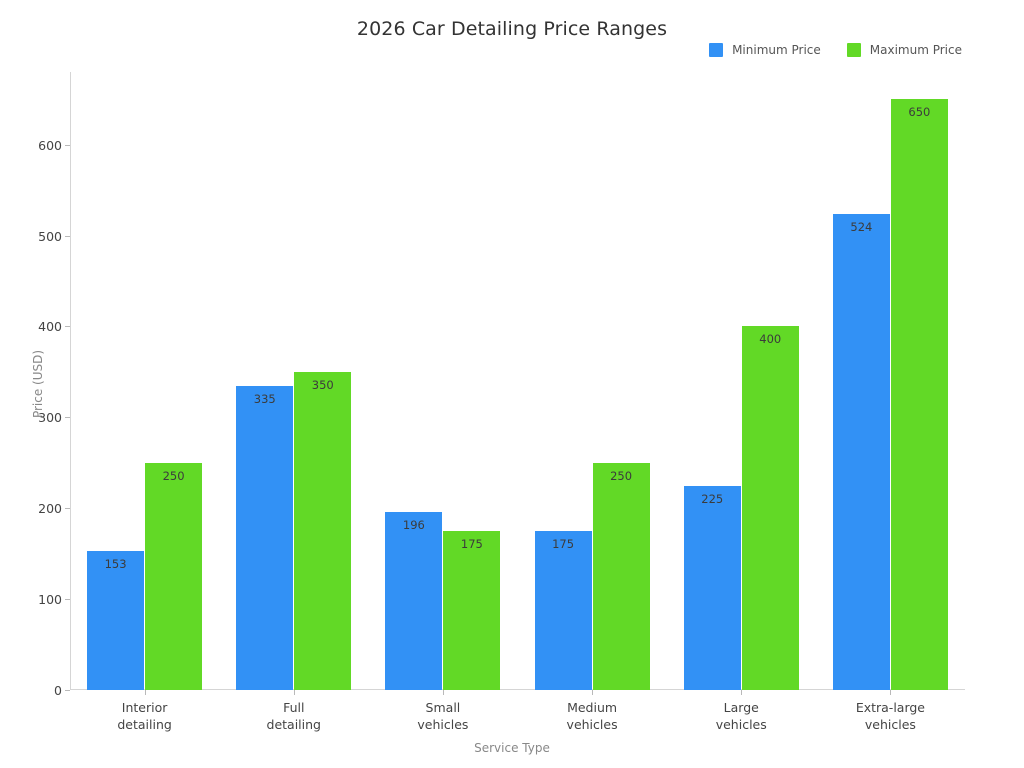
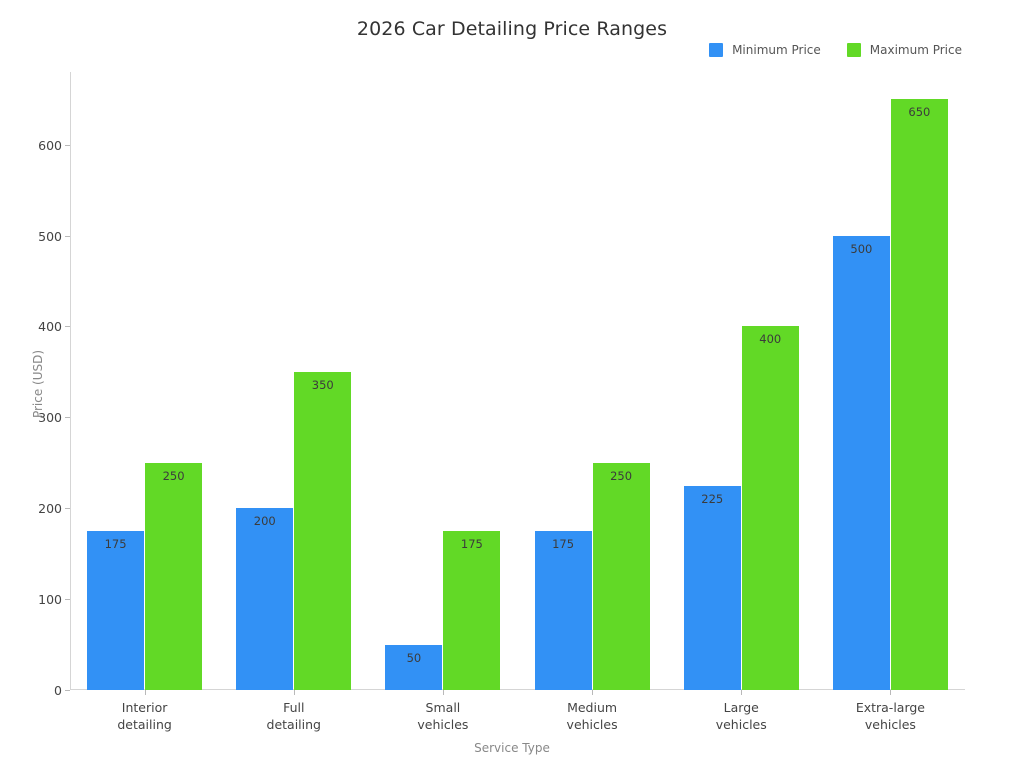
Minimum Price/Interior detailing: 153 -> 175
Minimum Price/Full detailing: 335 -> 200
Minimum Price/Small vehicles: 196 -> 50
Minimum Price/Extra-large vehicles: 524 -> 500
